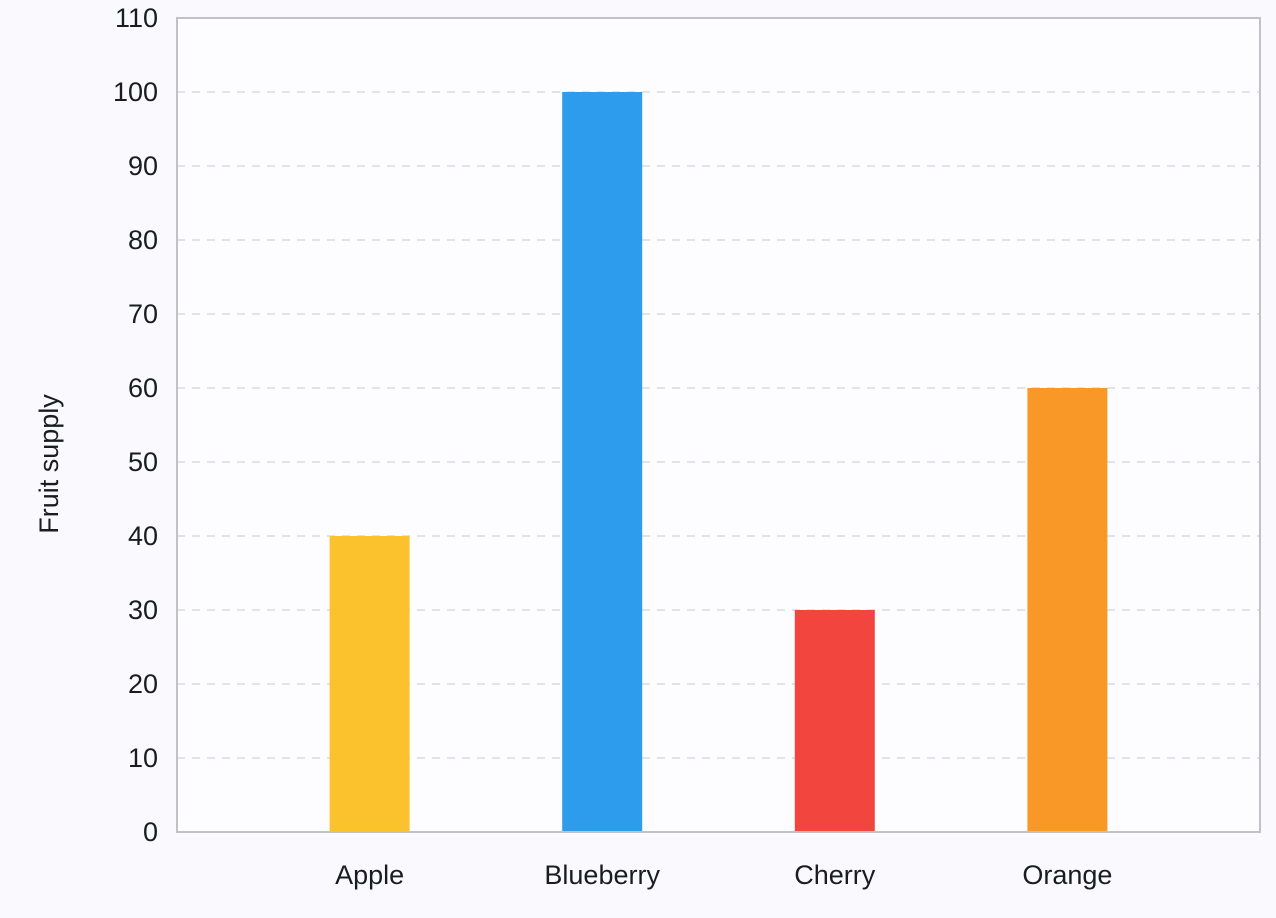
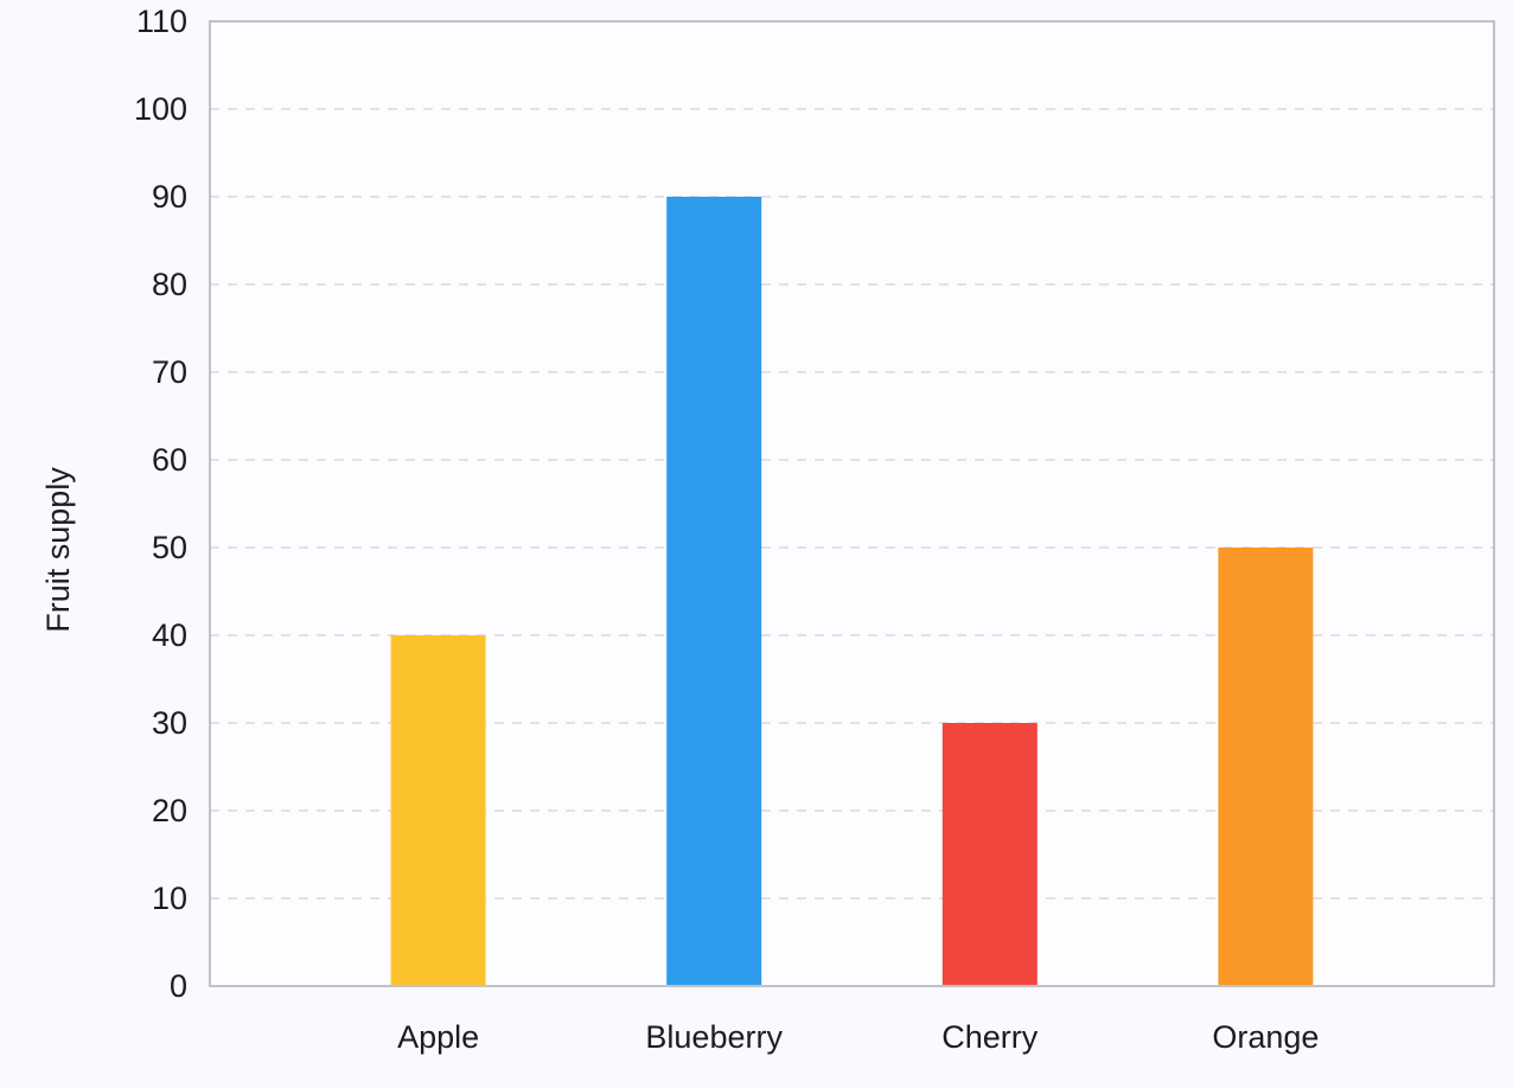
Blueberry: 100 -> 90
Orange: 60 -> 50
